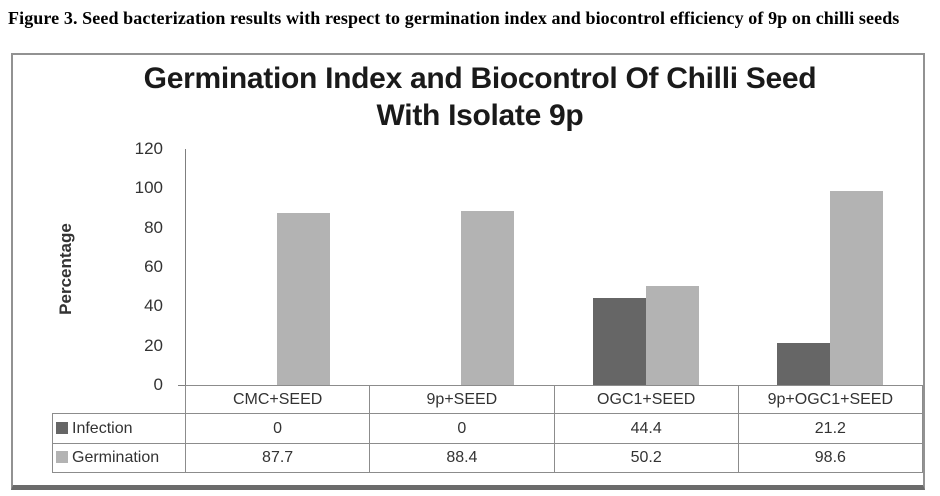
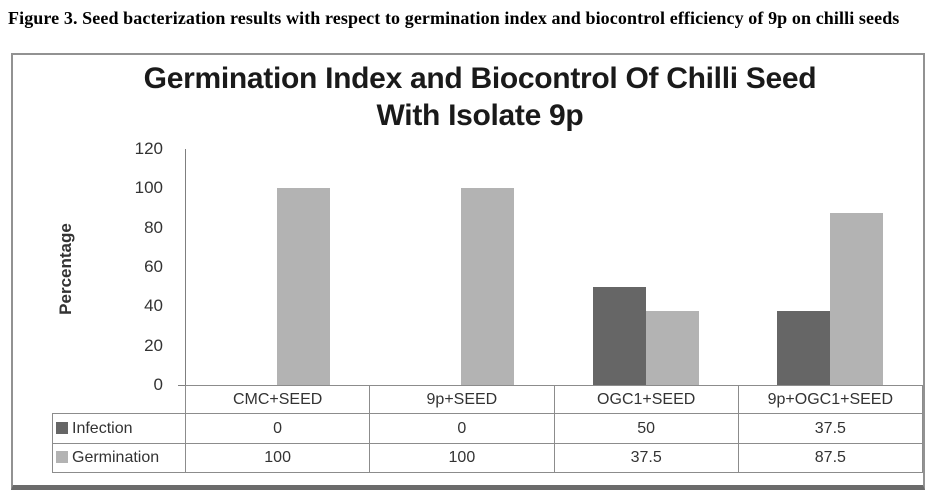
Germination/CMC+SEED: 87.7 -> 100
Germination/9p+SEED: 88.4 -> 100
Infection/OGC1+SEED: 44.4 -> 50
Germination/OGC1+SEED: 50.2 -> 37.5
Infection/9p+OGC1+SEED: 21.2 -> 37.5
Germination/9p+OGC1+SEED: 98.6 -> 87.5
